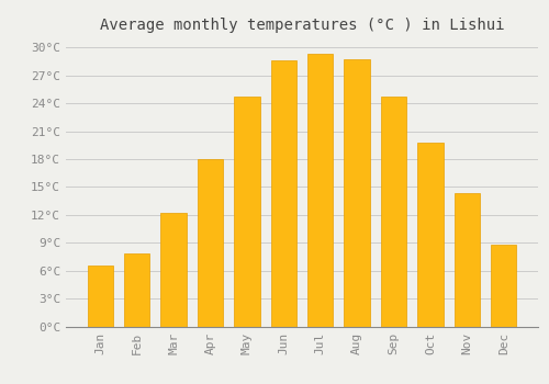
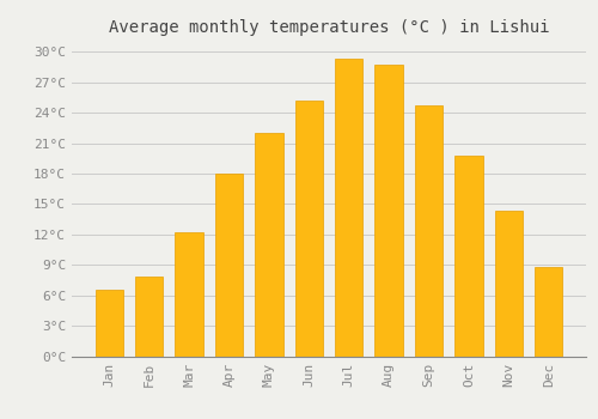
May: 24.8°C -> 22.0°C
Jun: 28.6°C -> 25.2°C
